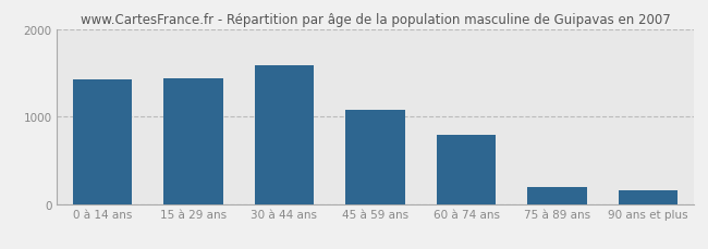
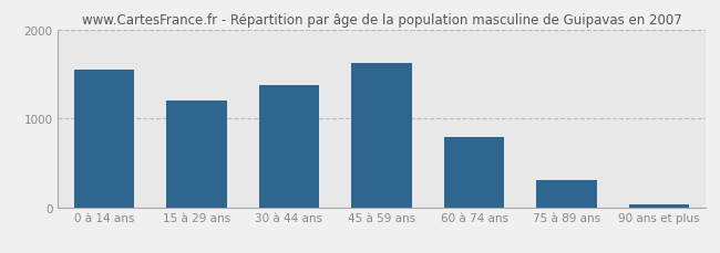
0 à 14 ans: 1420 -> 1550
15 à 29 ans: 1440 -> 1200
30 à 44 ans: 1580 -> 1380
45 à 59 ans: 1080 -> 1620
75 à 89 ans: 200 -> 310
90 ans et plus: 160 -> 30
